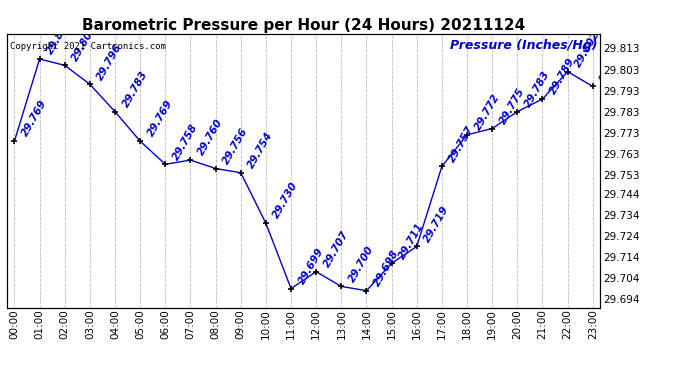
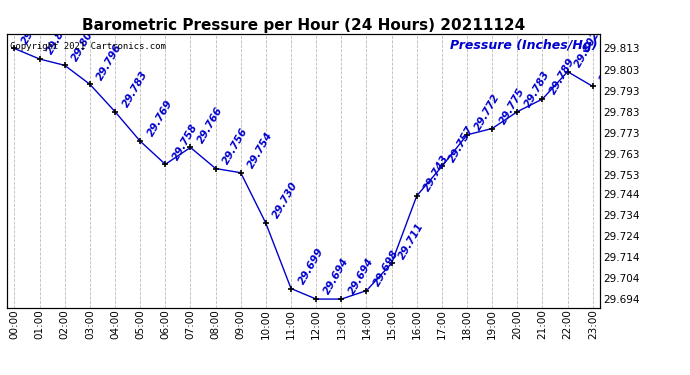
00:00: 29.769 -> 29.813
07:00: 29.760 -> 29.766
12:00: 29.707 -> 29.694
13:00: 29.700 -> 29.694
16:00: 29.719 -> 29.743
